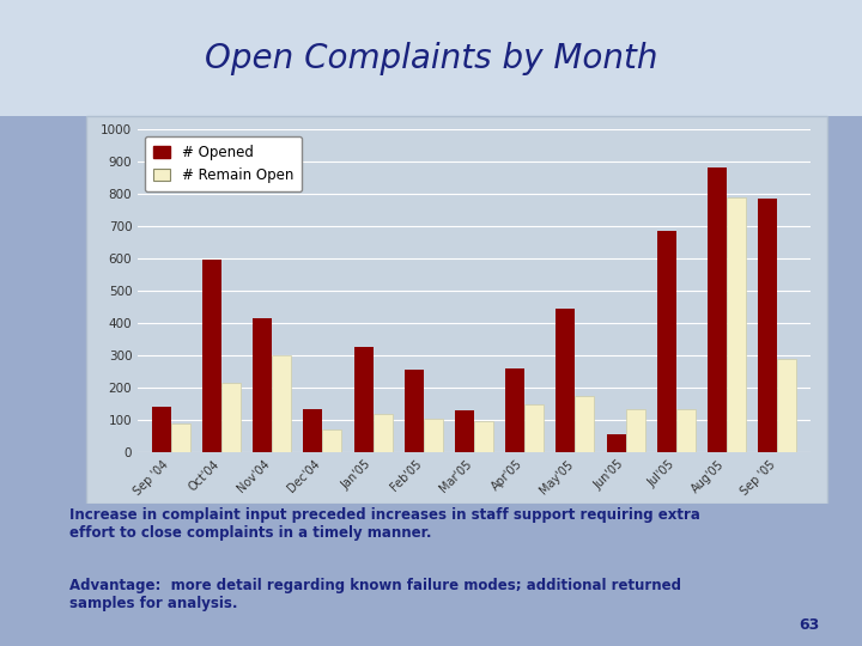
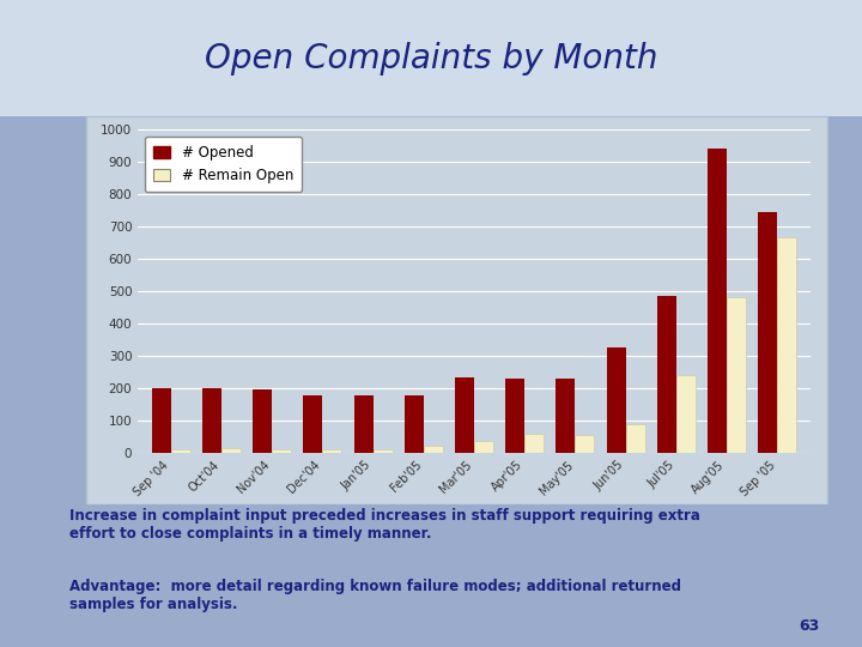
# Opened/Sep '04: 140 -> 200
# Remain Open/Sep '04: 90 -> 10
# Opened/Oct'04: 595 -> 200
# Remain Open/Oct'04: 215 -> 15
# Opened/Nov'04: 415 -> 195
# Remain Open/Nov'04: 300 -> 12
# Opened/Dec'04: 135 -> 178
# Remain Open/Dec'04: 70 -> 12
# Opened/Jan'05: 325 -> 178
# Remain Open/Jan'05: 120 -> 10
# Opened/Feb'05: 255 -> 178
# Remain Open/Feb'05: 105 -> 22
# Opened/Mar'05: 130 -> 232
# Remain Open/Mar'05: 95 -> 38
# Opened/Apr'05: 260 -> 228
# Remain Open/Apr'05: 150 -> 60
# Opened/May'05: 445 -> 228
# Remain Open/May'05: 175 -> 55
# Opened/Jun'05: 55 -> 325
# Remain Open/Jun'05: 135 -> 88
# Opened/Jul'05: 685 -> 485
# Remain Open/Jul'05: 135 -> 240
# Opened/Aug'05: 880 -> 940
# Remain Open/Aug'05: 790 -> 480
# Opened/Sep '05: 785 -> 745
# Remain Open/Sep '05: 290 -> 665
